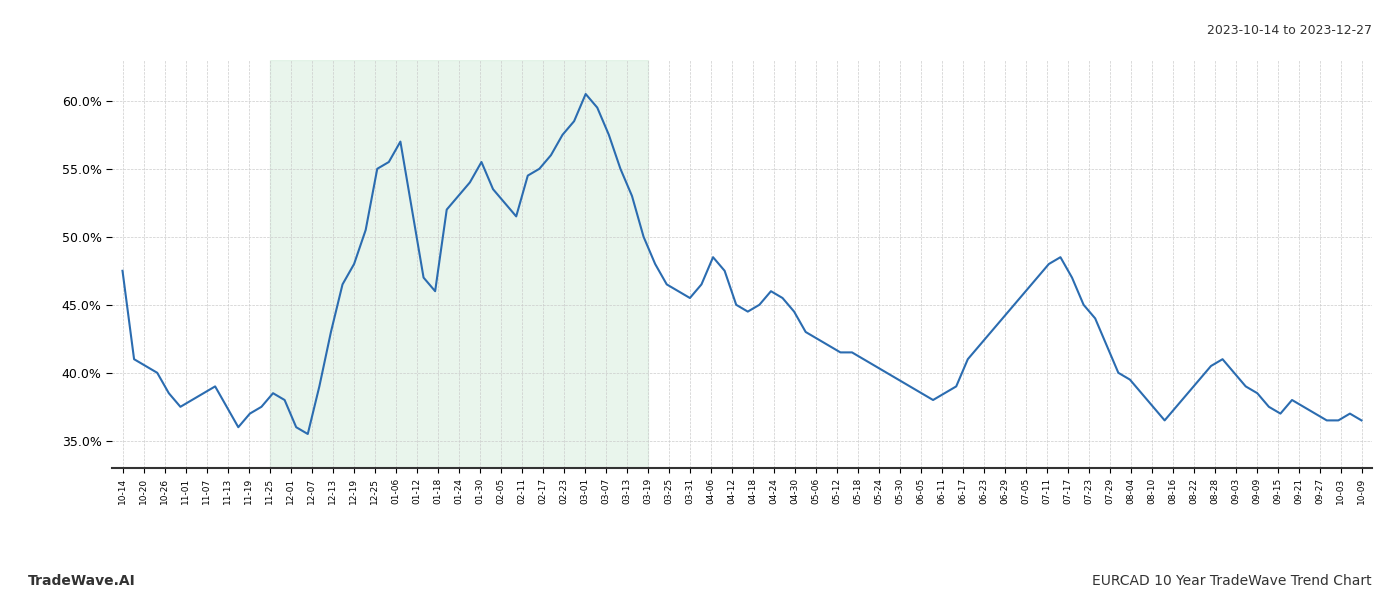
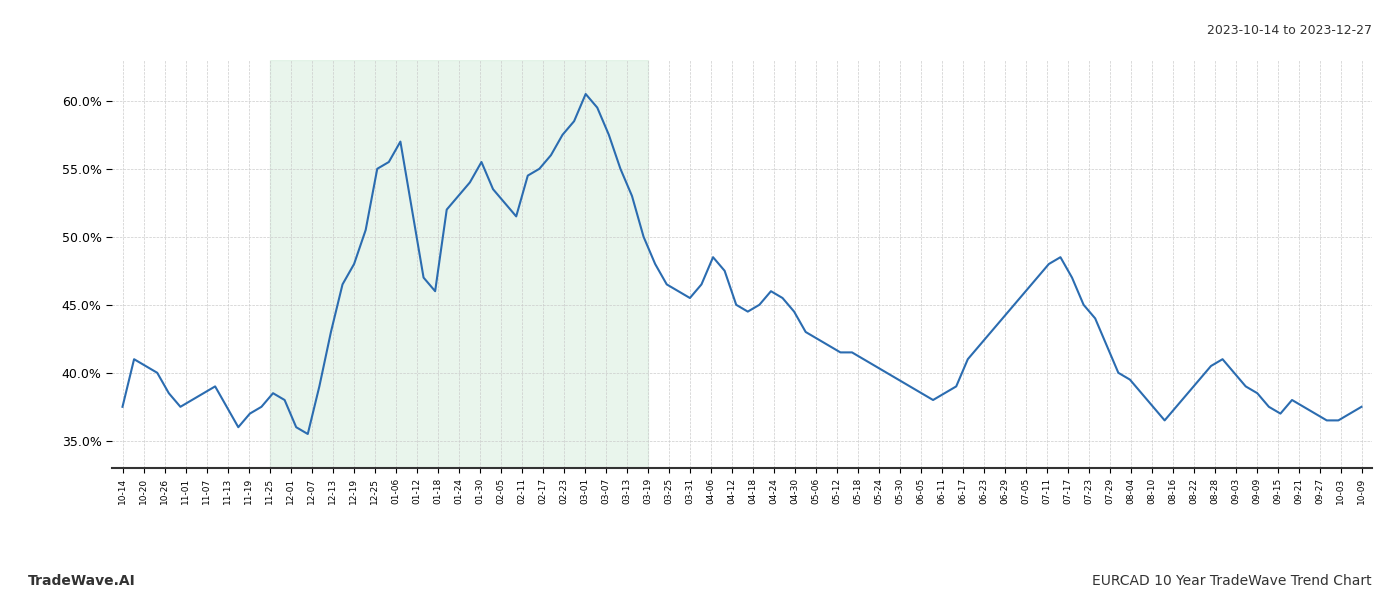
10-14: 47.5% -> 37.5%
10-09: 36.5% -> 37.5%
